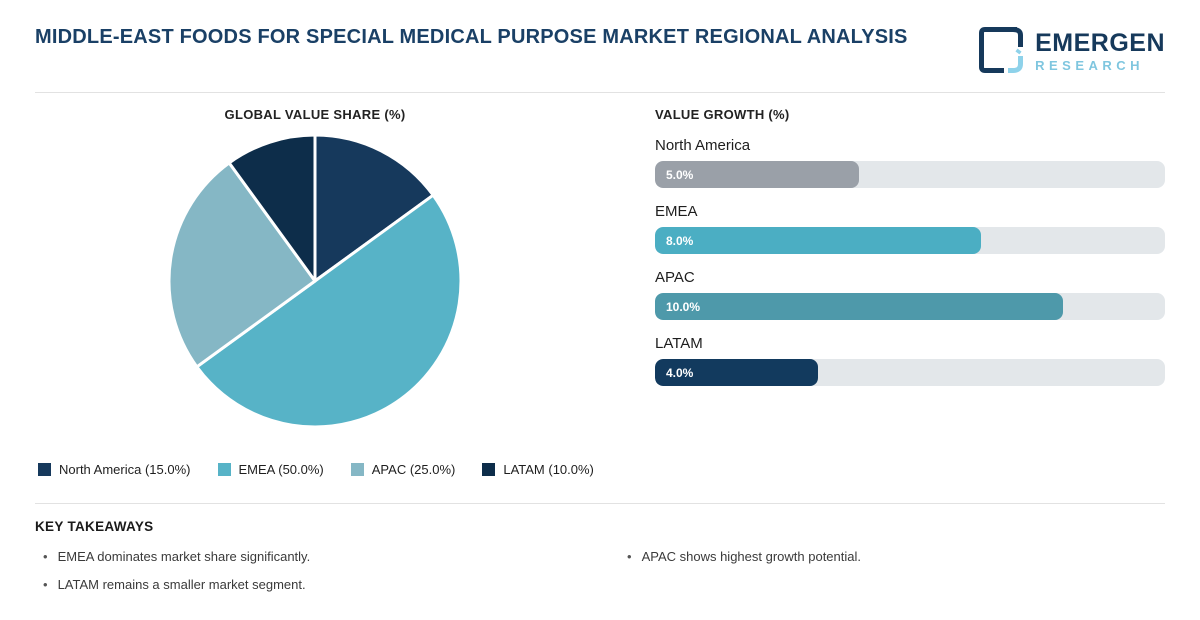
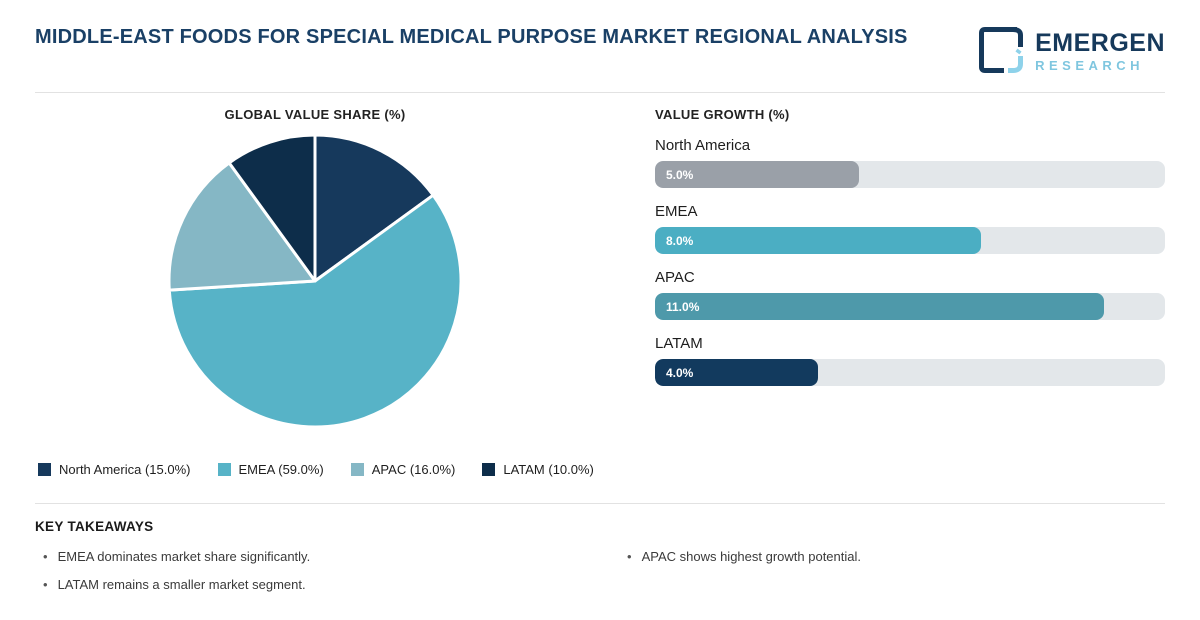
GLOBAL VALUE SHARE (%)/EMEA: 50.0% -> 59.0%
GLOBAL VALUE SHARE (%)/APAC: 25.0% -> 16.0%
VALUE GROWTH (%)/APAC: 10.0% -> 11.0%
